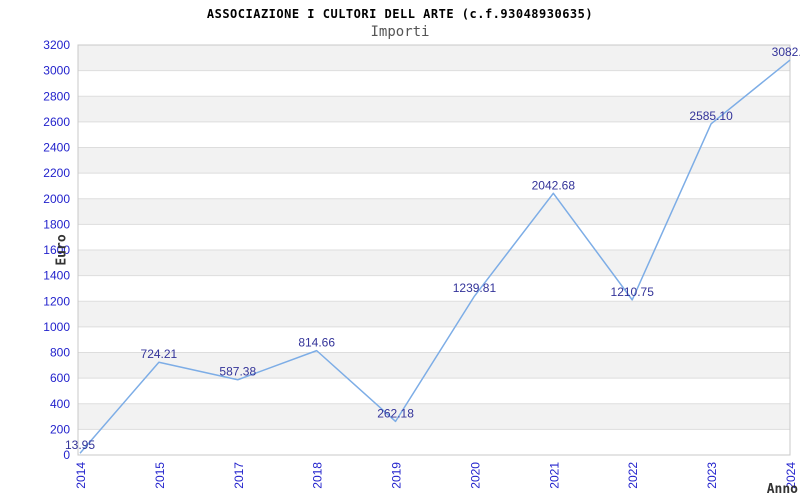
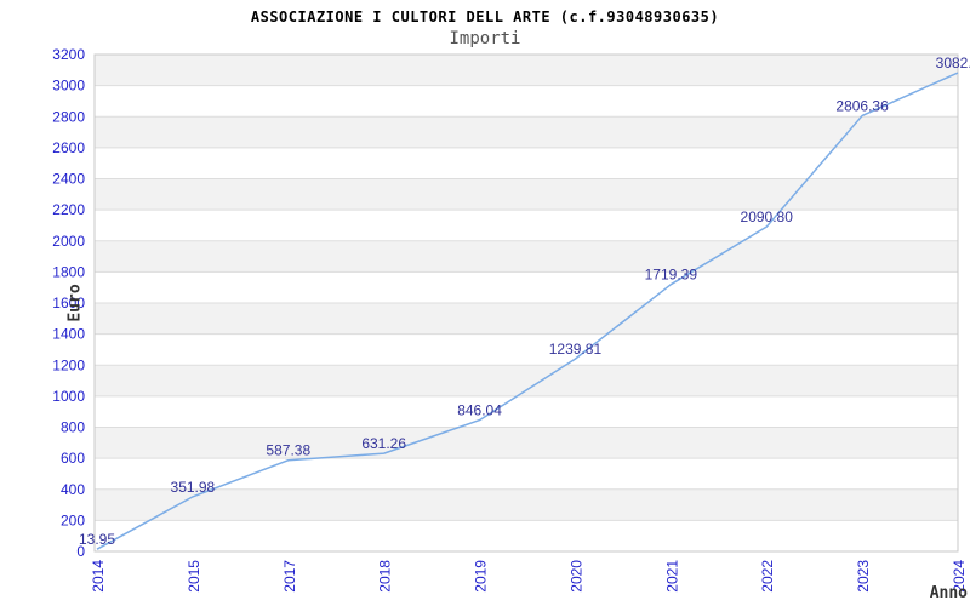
2015: 724.21 -> 351.98
2018: 814.66 -> 631.26
2019: 262.18 -> 846.04
2021: 2042.68 -> 1719.39
2022: 1210.75 -> 2090.80
2023: 2585.10 -> 2806.36
